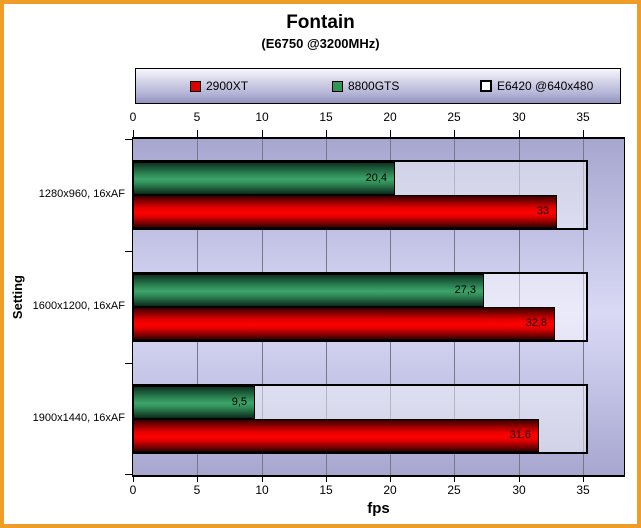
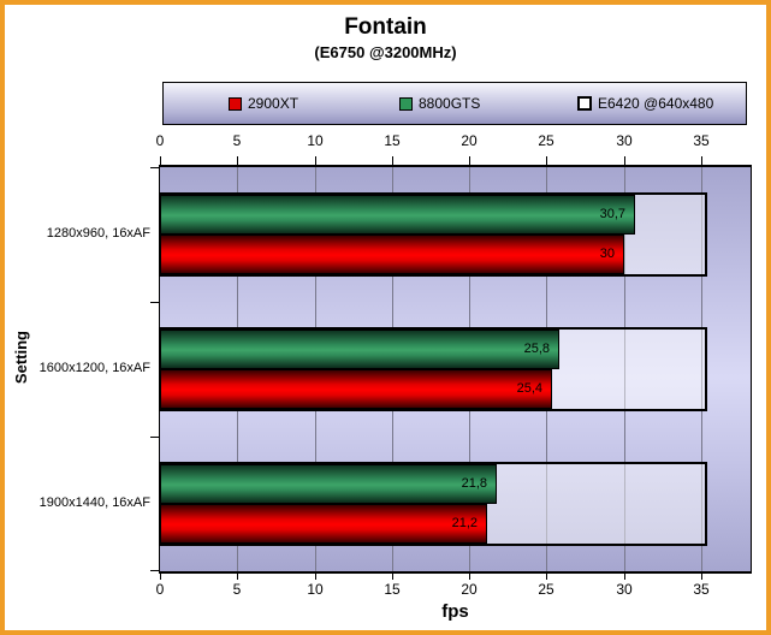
2900XT/1280x960, 16xAF: 33 -> 30
8800GTS/1280x960, 16xAF: 20,4 -> 30,7
2900XT/1600x1200, 16xAF: 32,8 -> 25,4
8800GTS/1600x1200, 16xAF: 27,3 -> 25,8
2900XT/1900x1440, 16xAF: 31,6 -> 21,2
8800GTS/1900x1440, 16xAF: 9,5 -> 21,8
